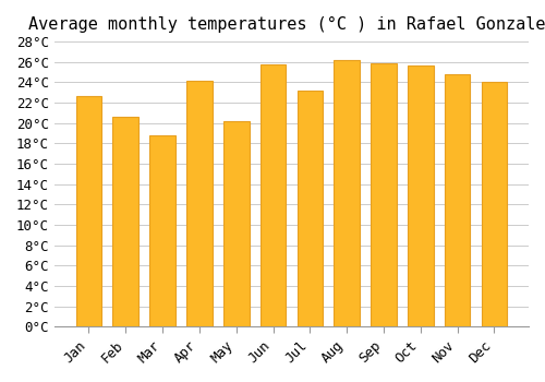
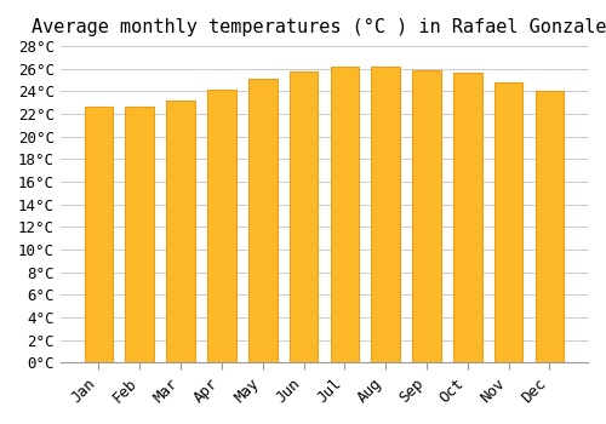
Feb: 20.6°C -> 22.7°C
Mar: 18.8°C -> 23.2°C
May: 20.2°C -> 25.1°C
Jul: 23.2°C -> 26.2°C
